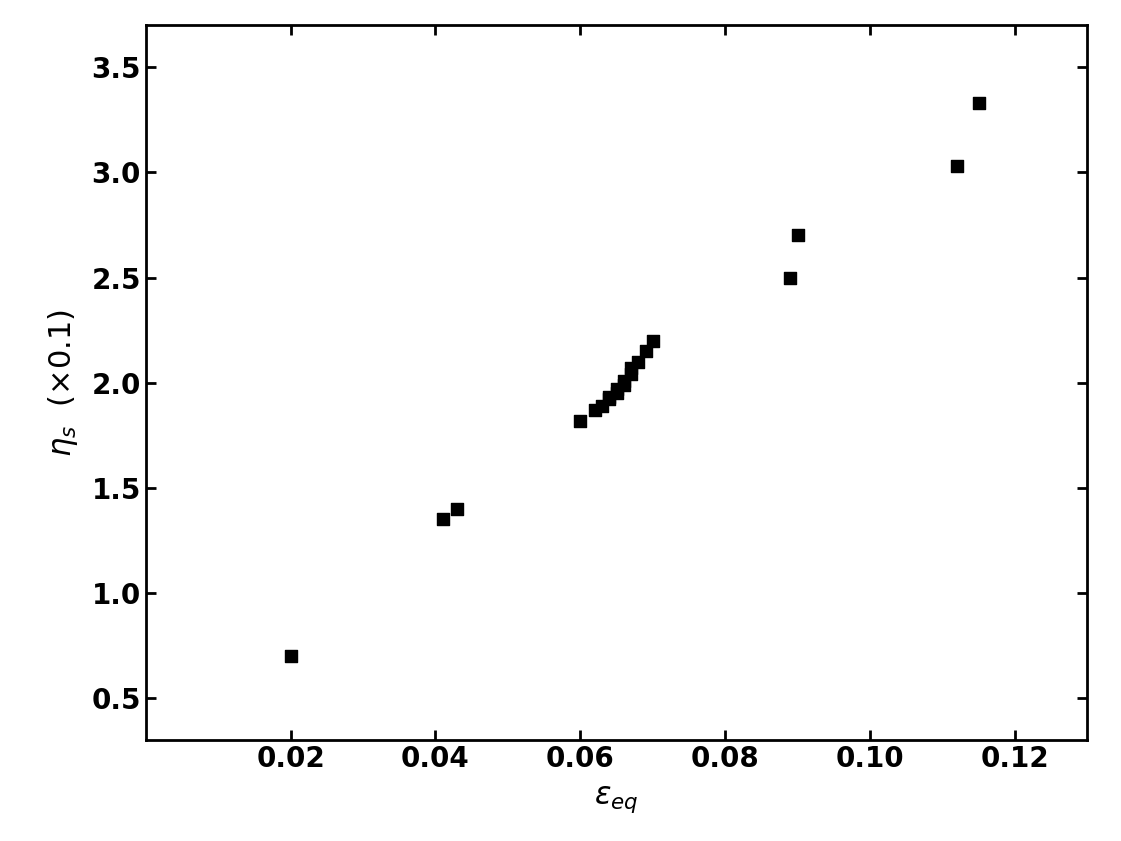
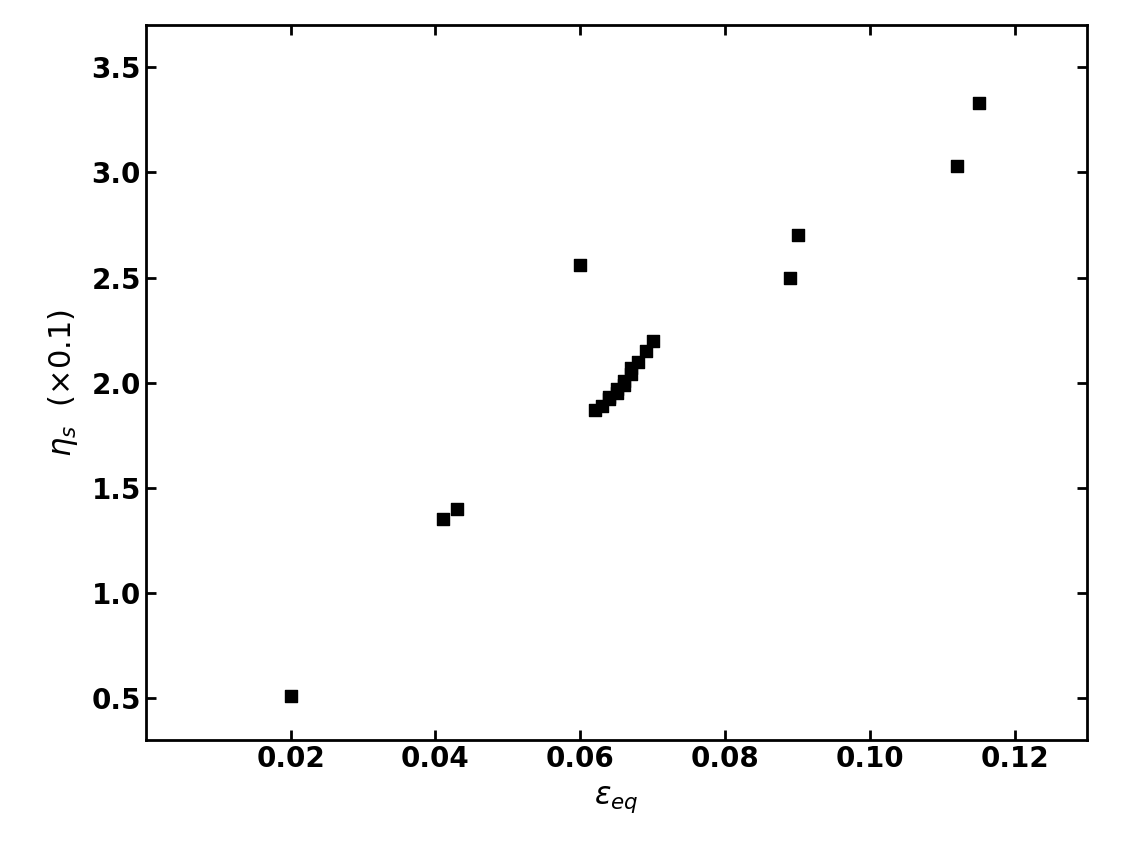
0.02: 0.70 -> 0.51
0.06: 1.82 -> 2.56
